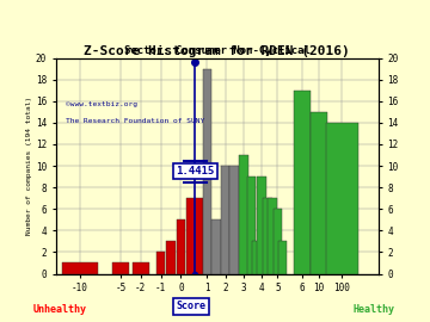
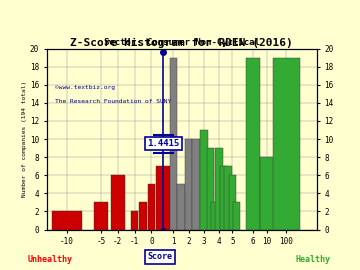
-10: 1 -> 2
-5: 1 -> 3
-2: 1 -> 6
6: 17 -> 19
10: 15 -> 8
100: 14 -> 19
